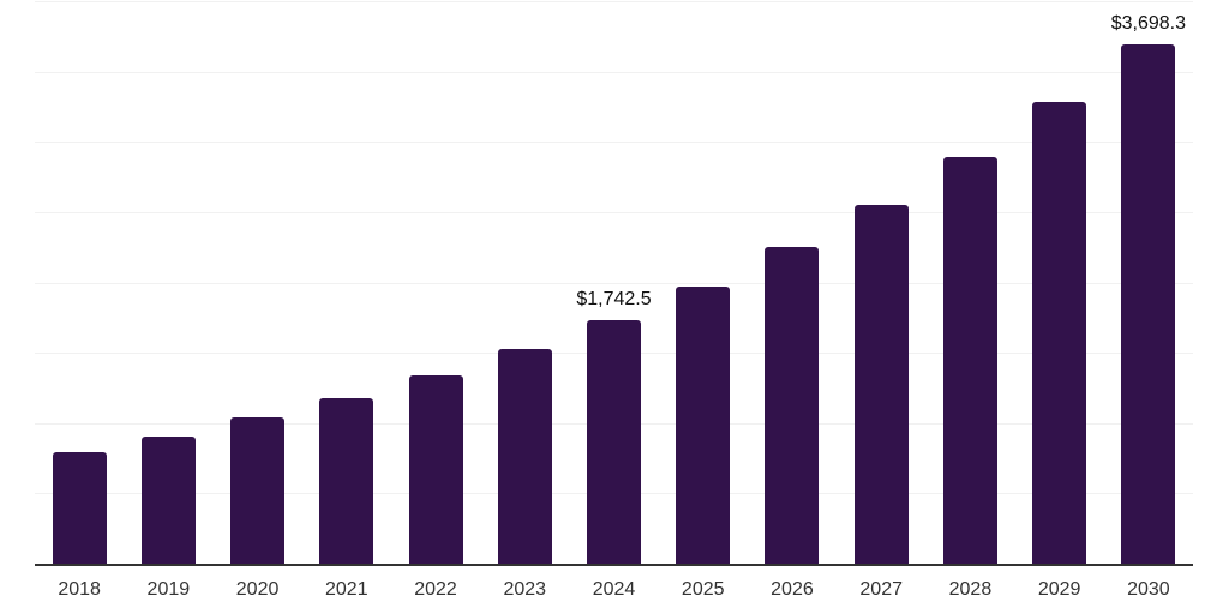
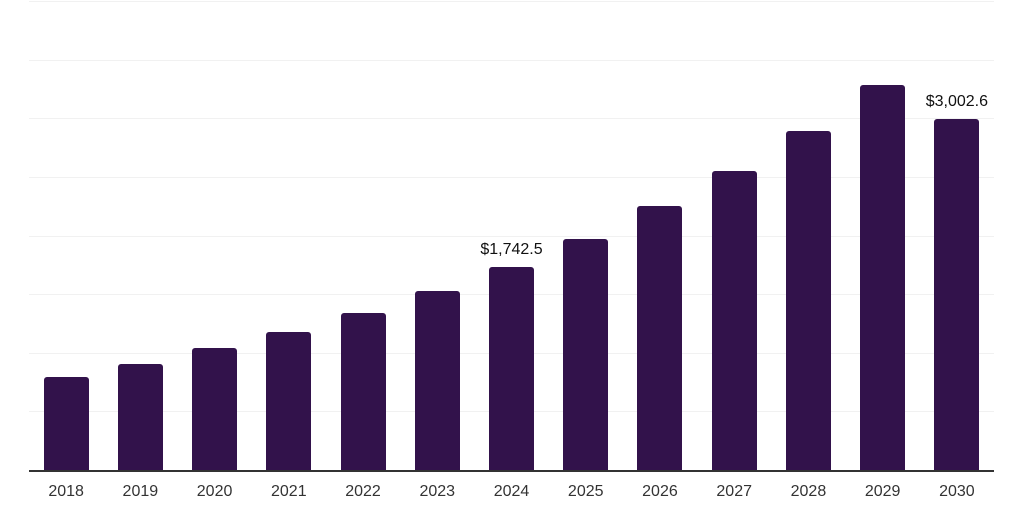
2030: $3,698.3 -> $3,002.6
